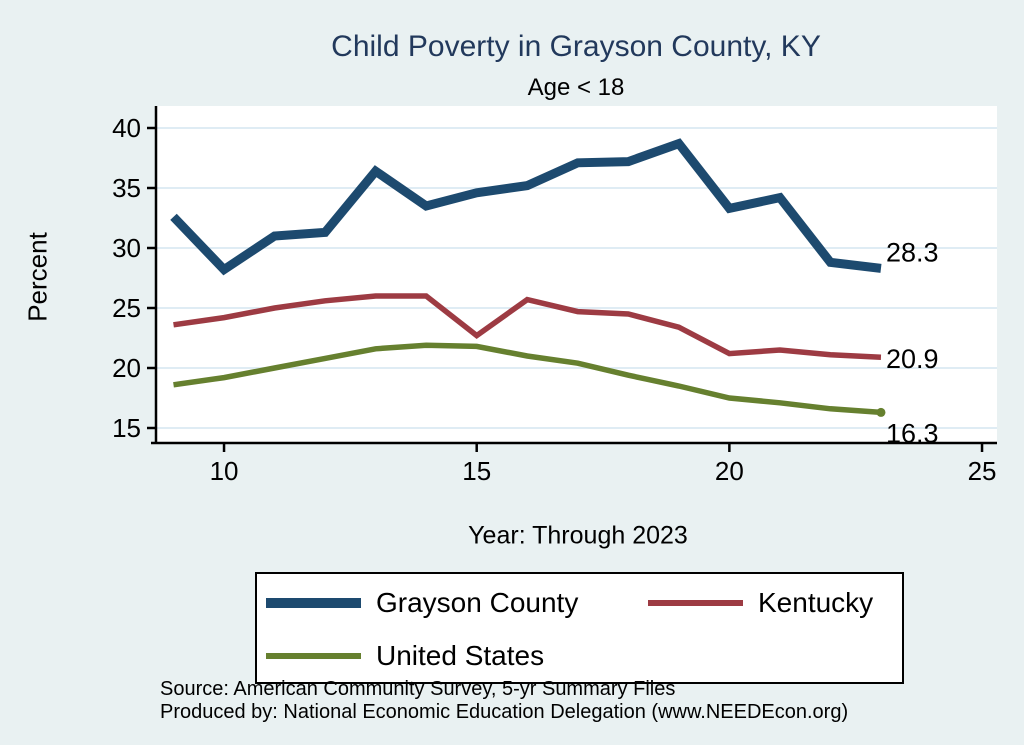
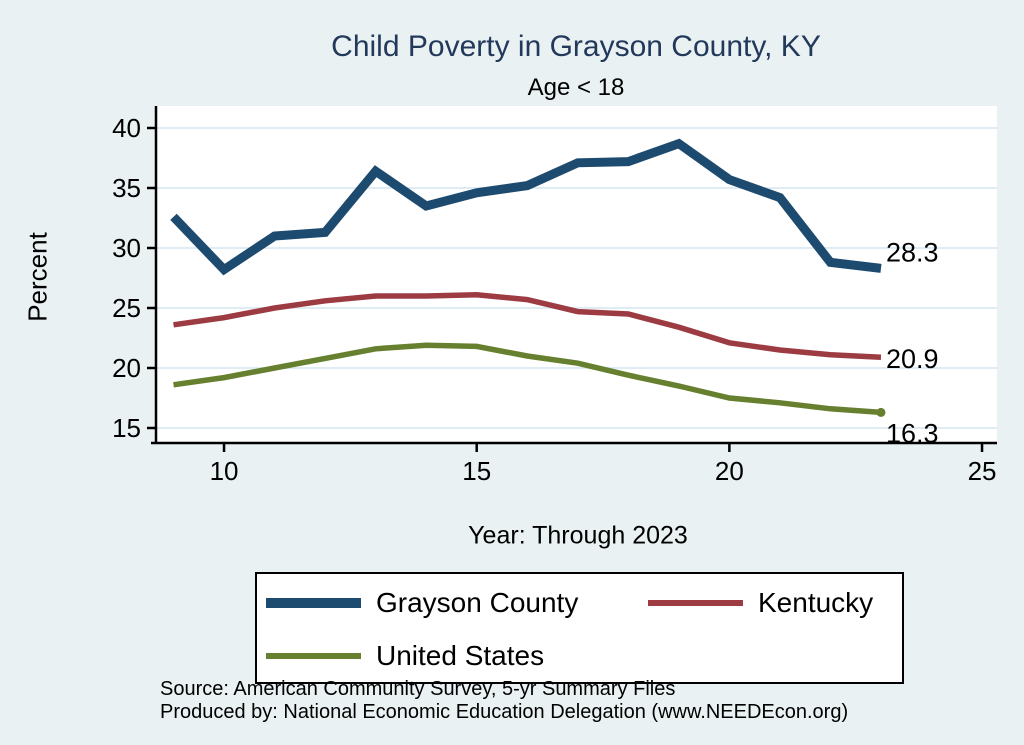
Kentucky/15: 22.7 -> 26.1
Grayson County/20: 33.3 -> 35.7
Kentucky/20: 21.2 -> 22.1
